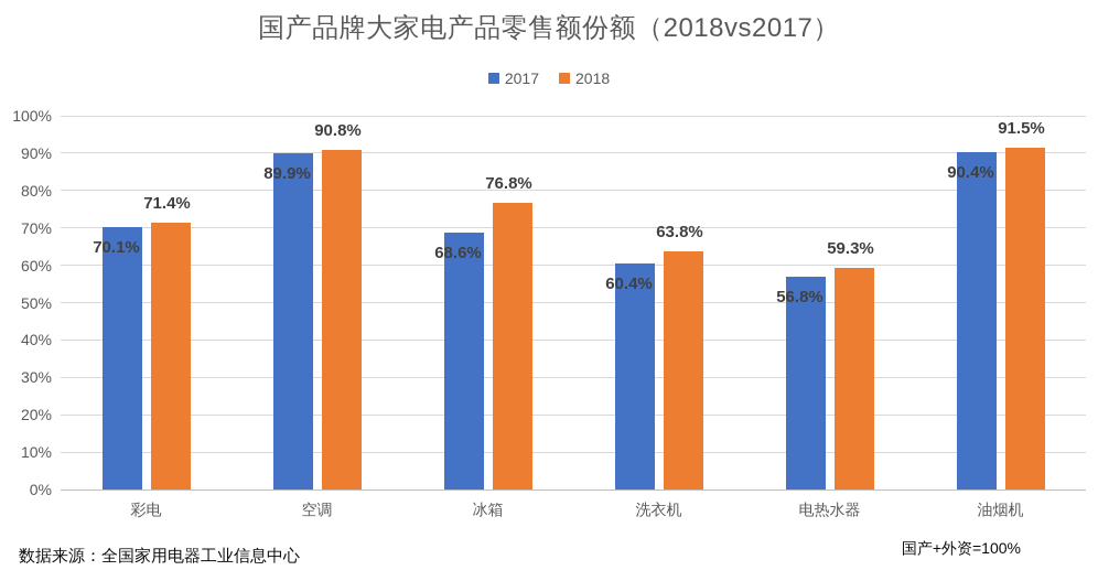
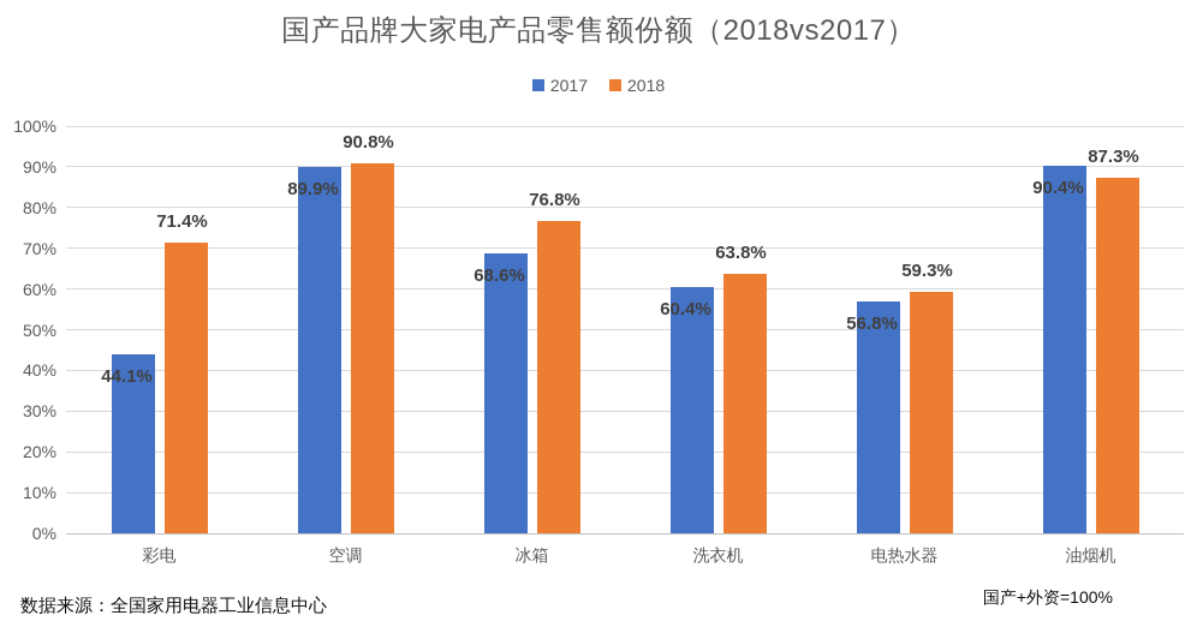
2017/彩电: 70.1% -> 44.1%
2018/油烟机: 91.5% -> 87.3%
